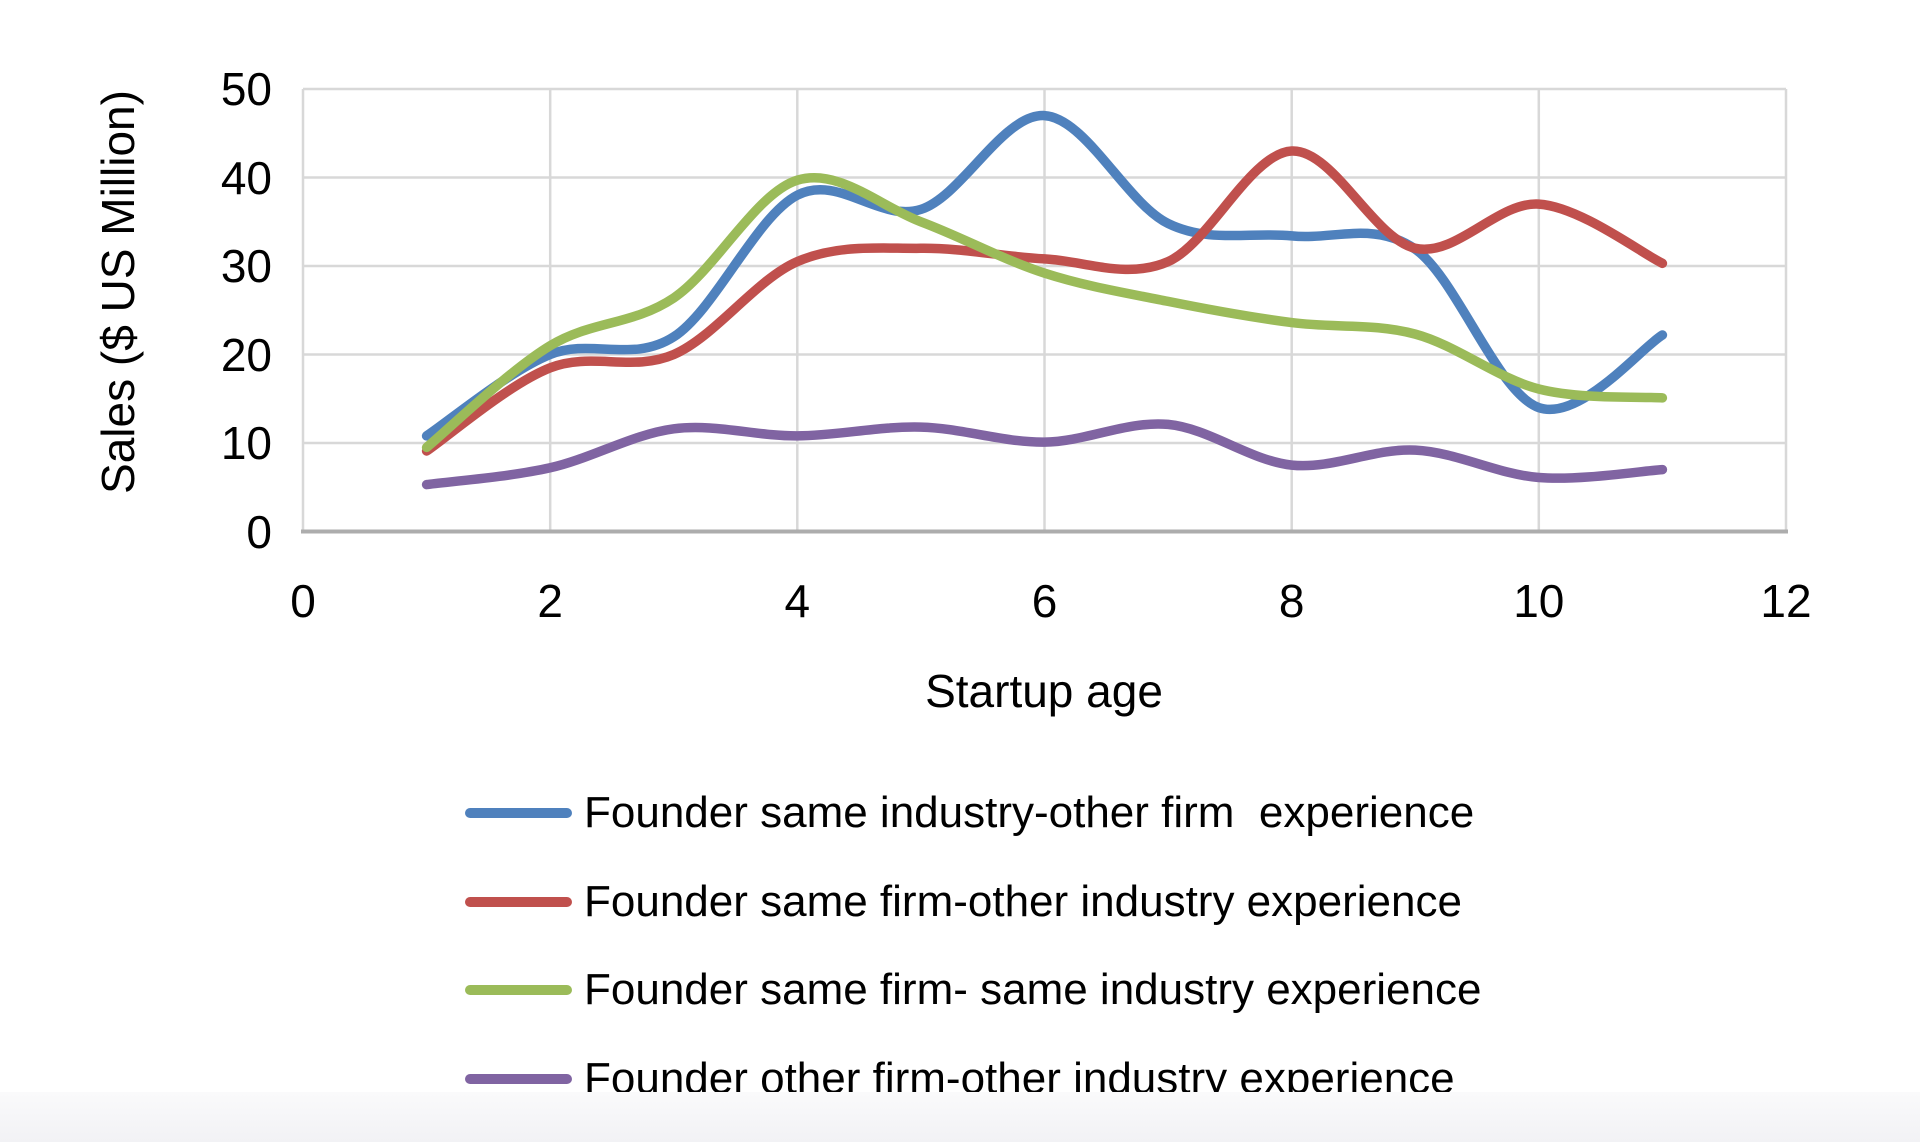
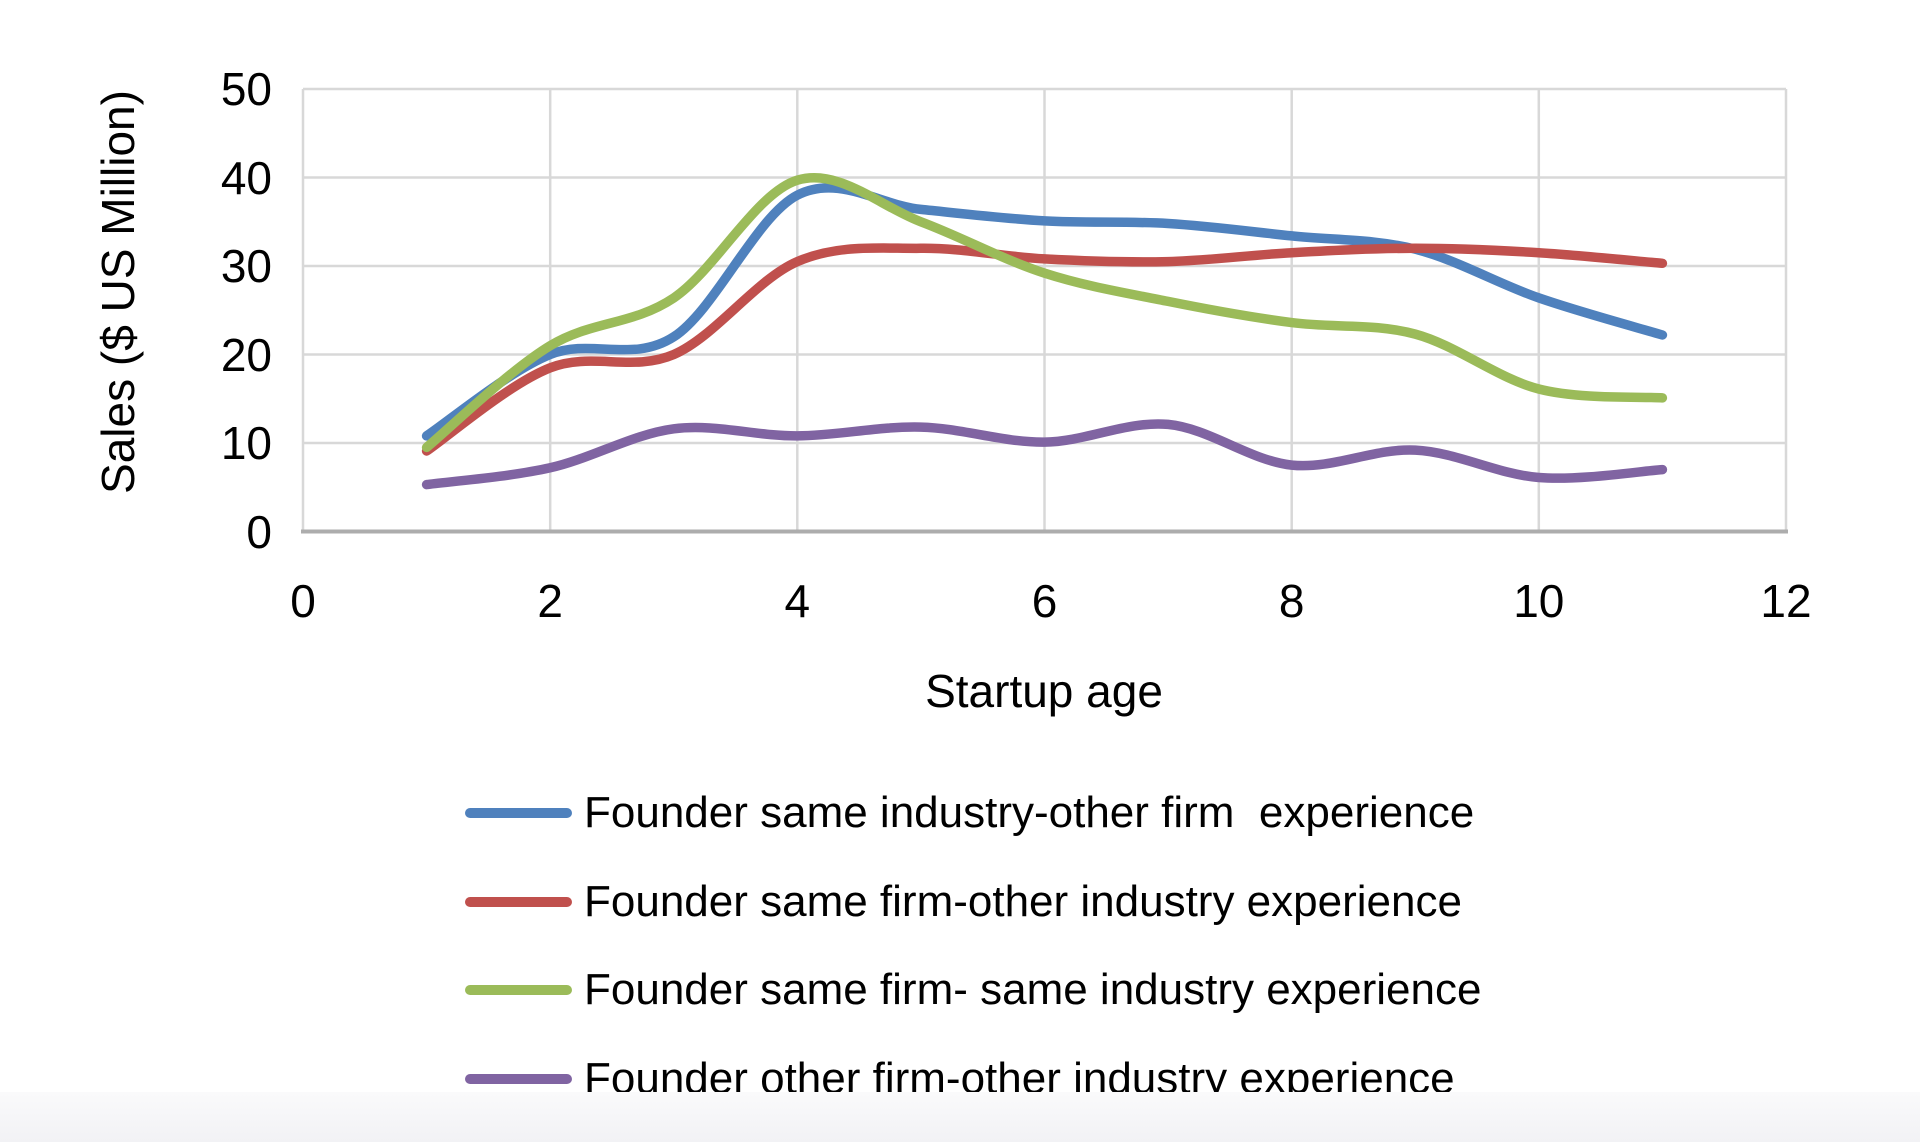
Founder same industry-other firm experience/6: 47 -> 35
Founder same firm-other industry experience/8: 43 -> 32
Founder same industry-other firm experience/10: 14 -> 26
Founder same firm-other industry experience/10: 37 -> 32
